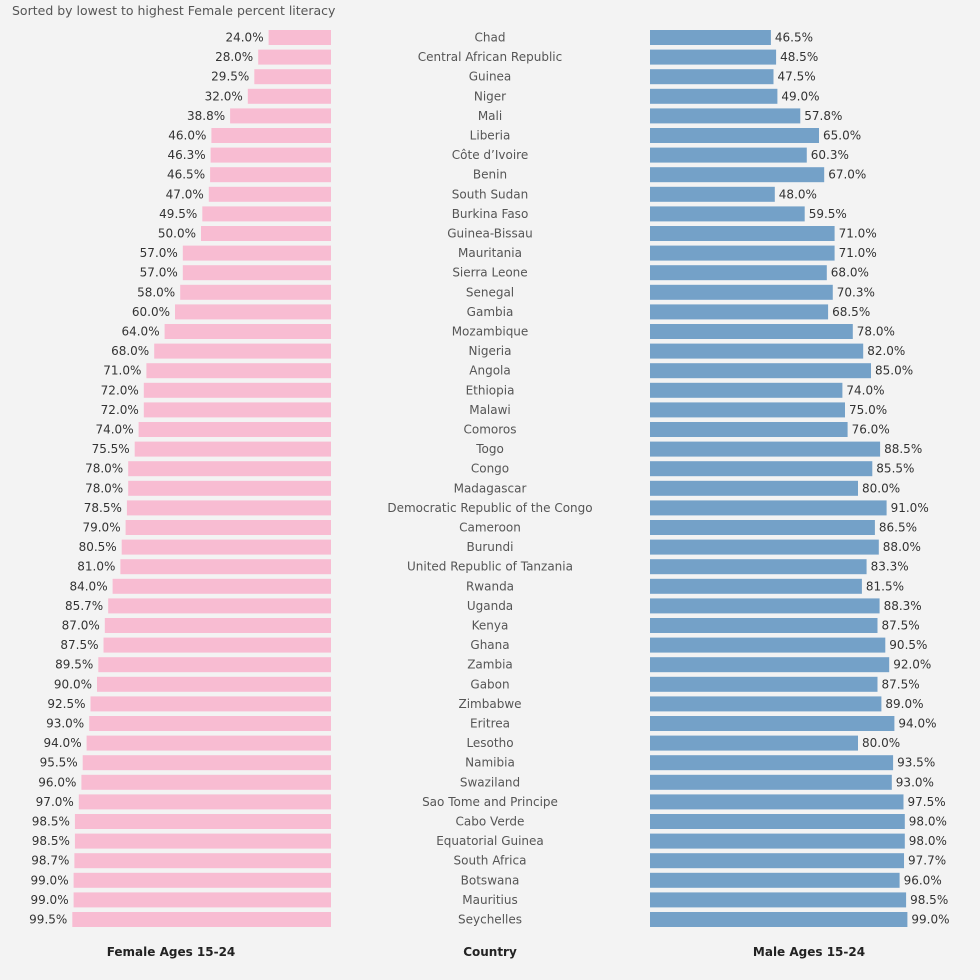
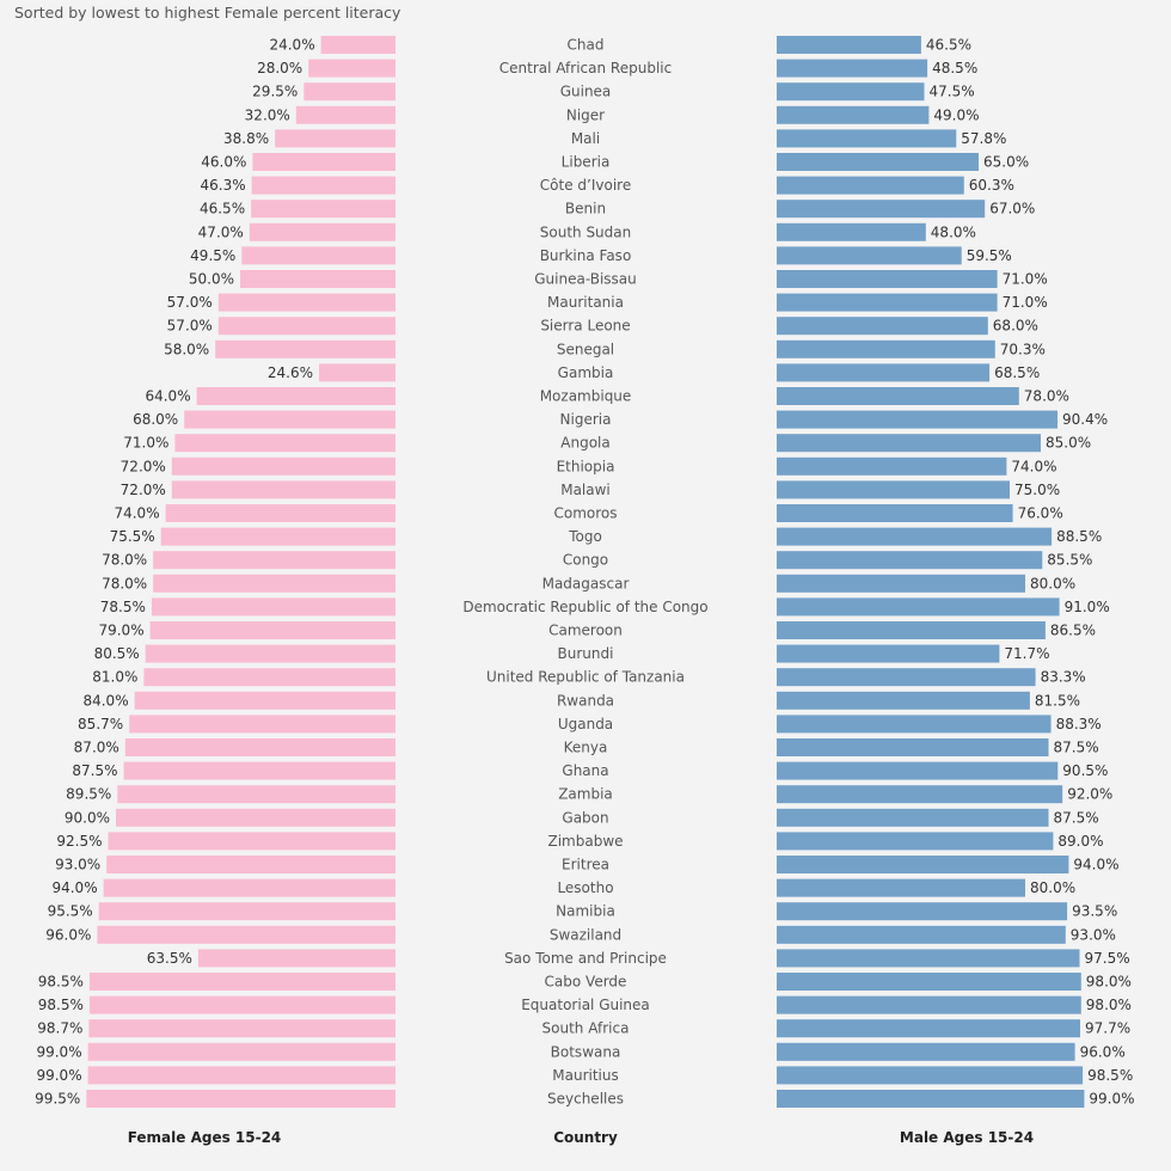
Female Ages 15-24/Gambia: 60.0% -> 24.6%
Male Ages 15-24/Nigeria: 82.0% -> 90.4%
Male Ages 15-24/Burundi: 88.0% -> 71.7%
Female Ages 15-24/Sao Tome and Principe: 97.0% -> 63.5%
